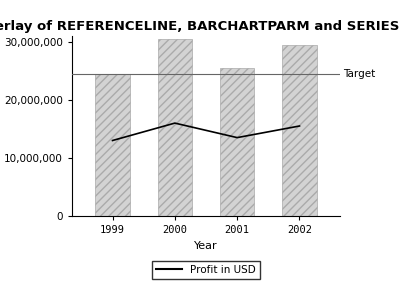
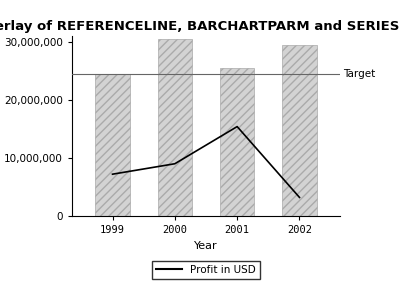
Profit in USD/1999: 13,000,000 -> 7,200,000
Profit in USD/2000: 16,000,000 -> 9,000,000
Profit in USD/2001: 13,500,000 -> 15,400,000
Profit in USD/2002: 15,500,000 -> 3,200,000
